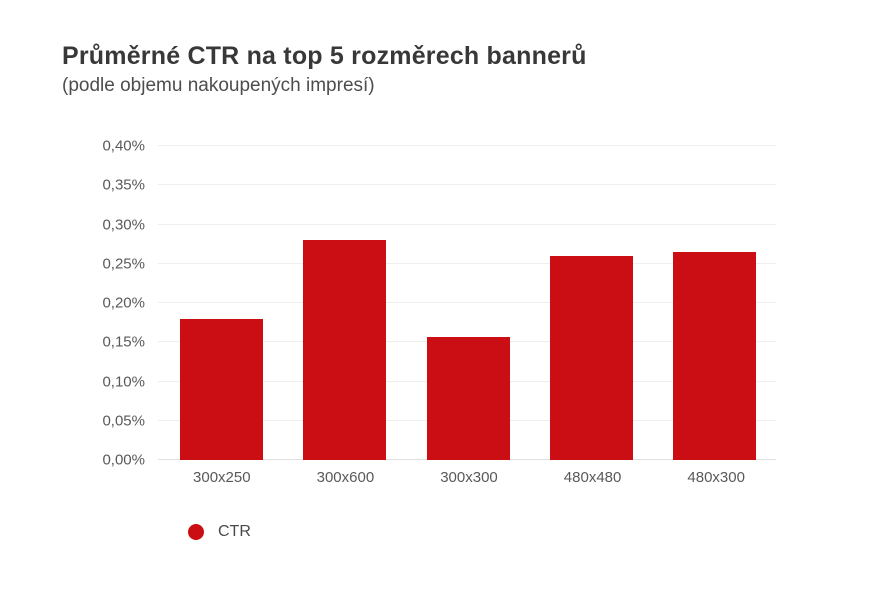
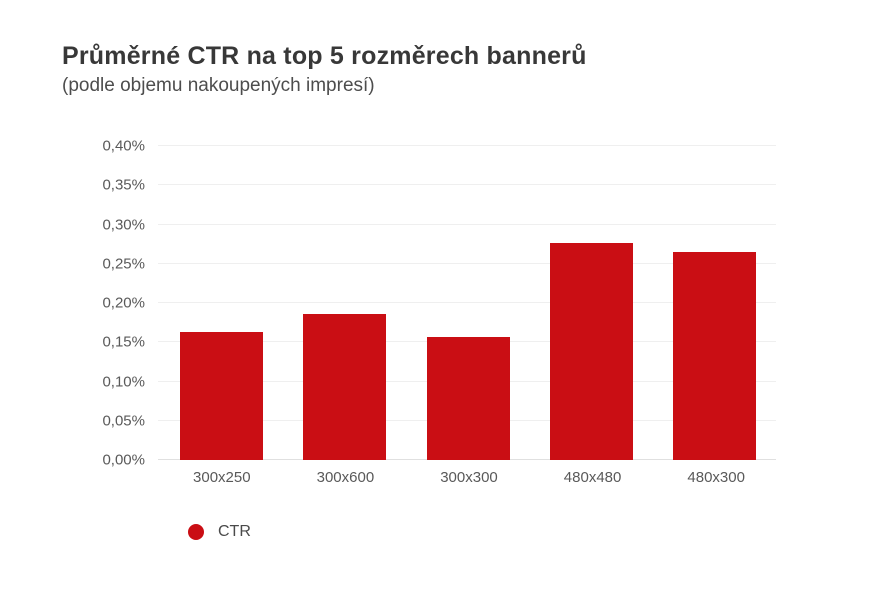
300x250: 0,18% -> 0,16%
300x600: 0,28% -> 0,19%
480x480: 0,26% -> 0,28%
